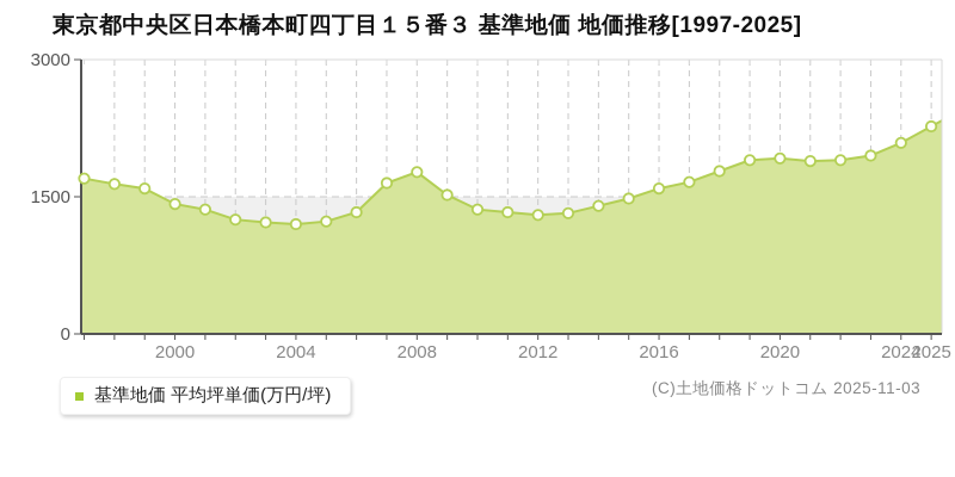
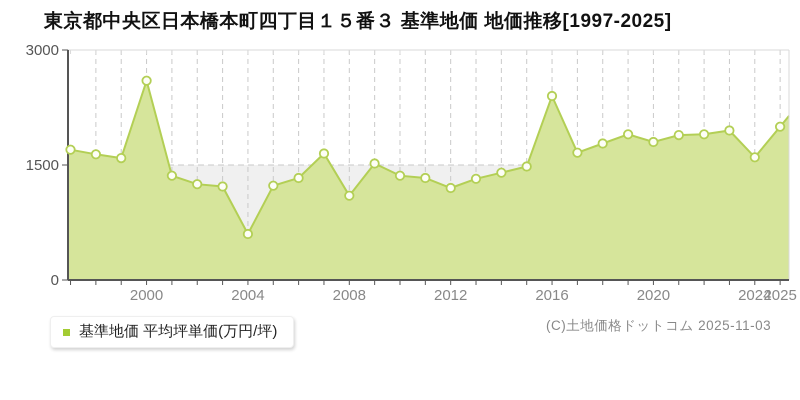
2000: 1400 -> 2600
2004: 1200 -> 600
2008: 1800 -> 1100
2012: 1300 -> 1200
2016: 1600 -> 2400
2020: 1900 -> 1800
2024: 2100 -> 1600
2025: 2300 -> 2000
